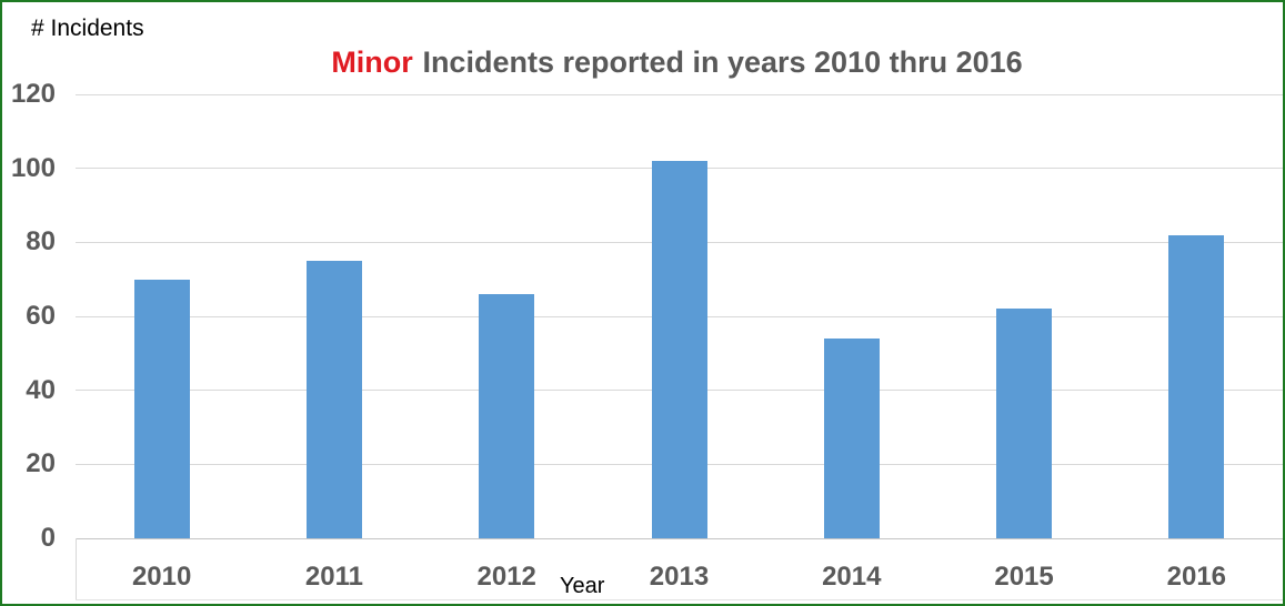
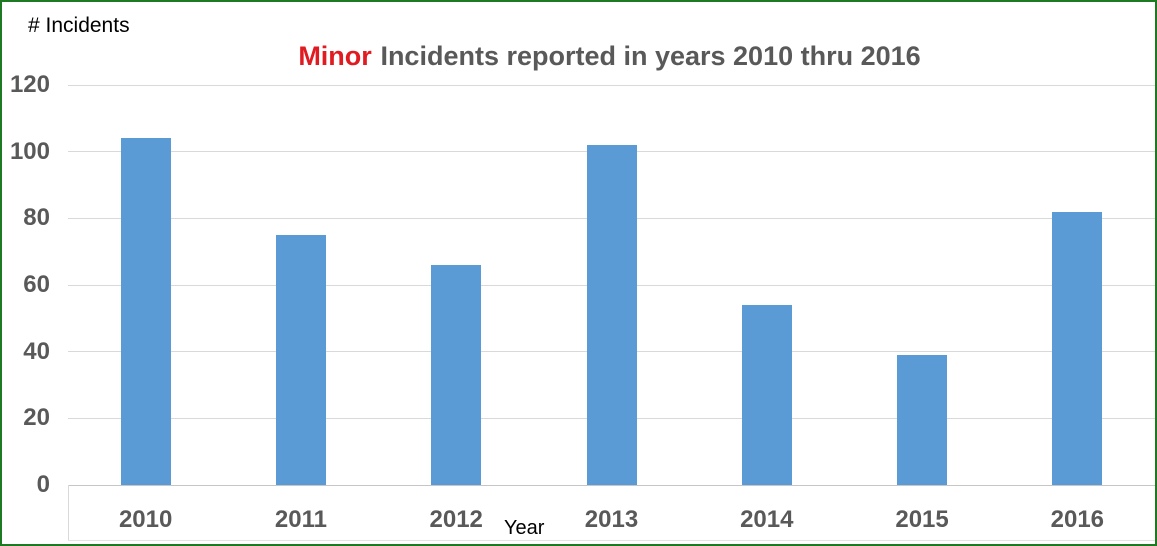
2010: 70 -> 104
2015: 62 -> 39
